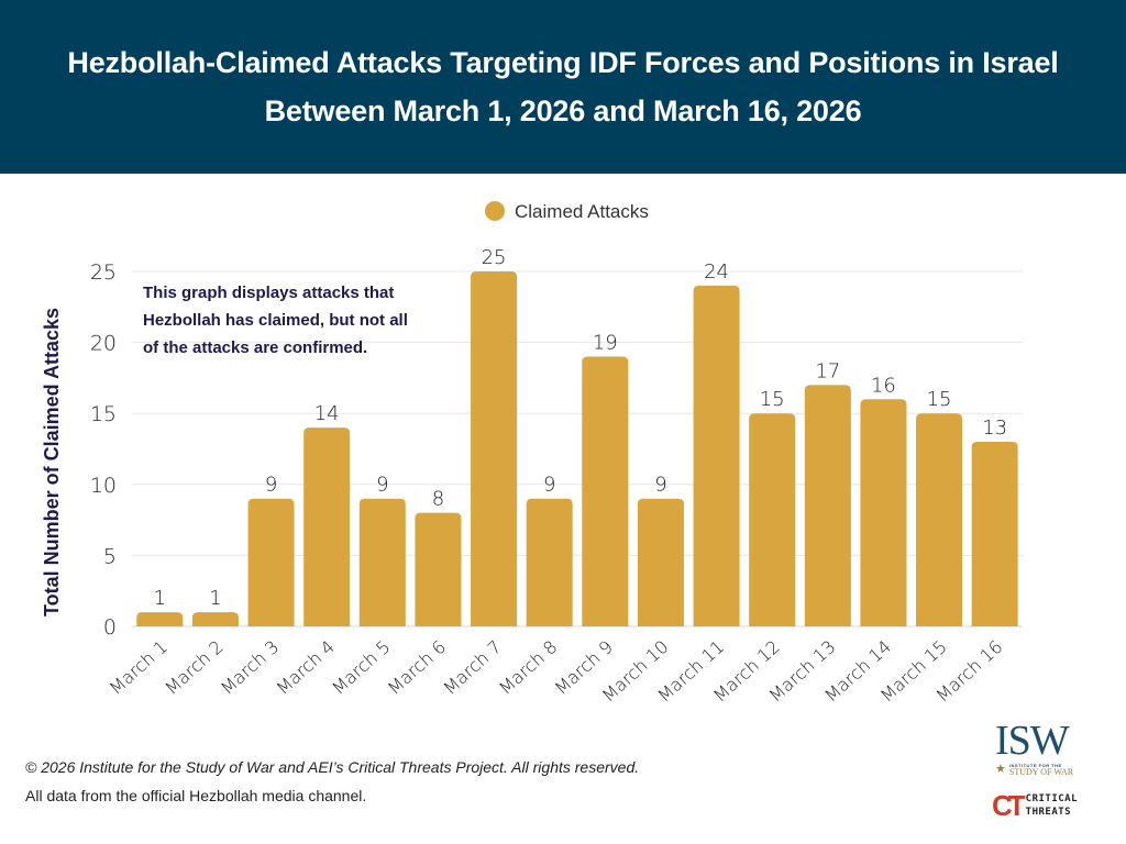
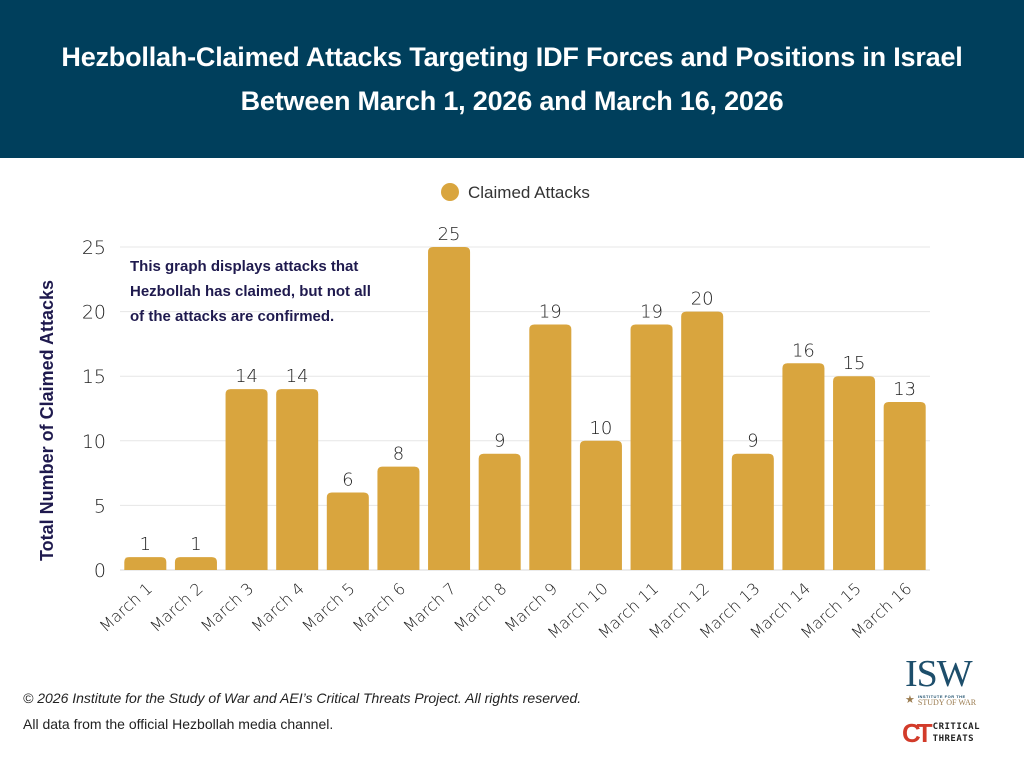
March 3: 9 -> 14
March 5: 9 -> 6
March 10: 9 -> 10
March 11: 24 -> 19
March 12: 15 -> 20
March 13: 17 -> 9
